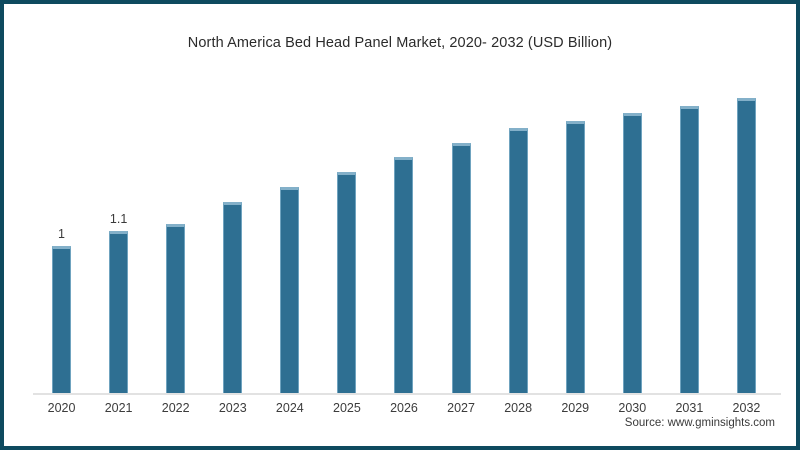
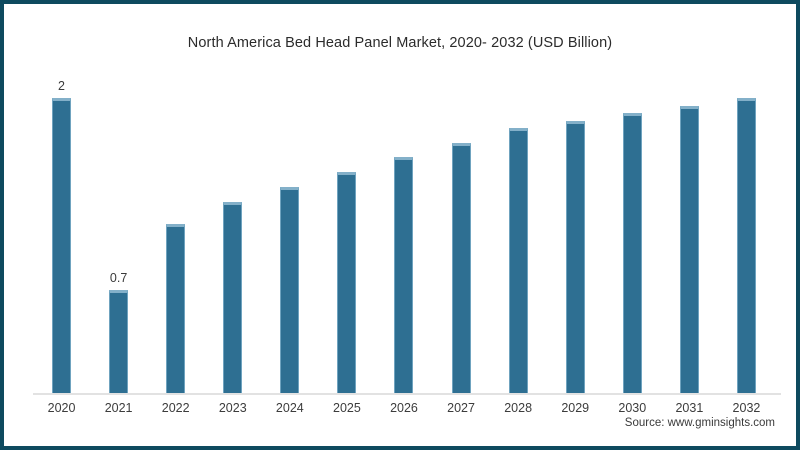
2020: 1 -> 2
2021: 1.1 -> 0.7
